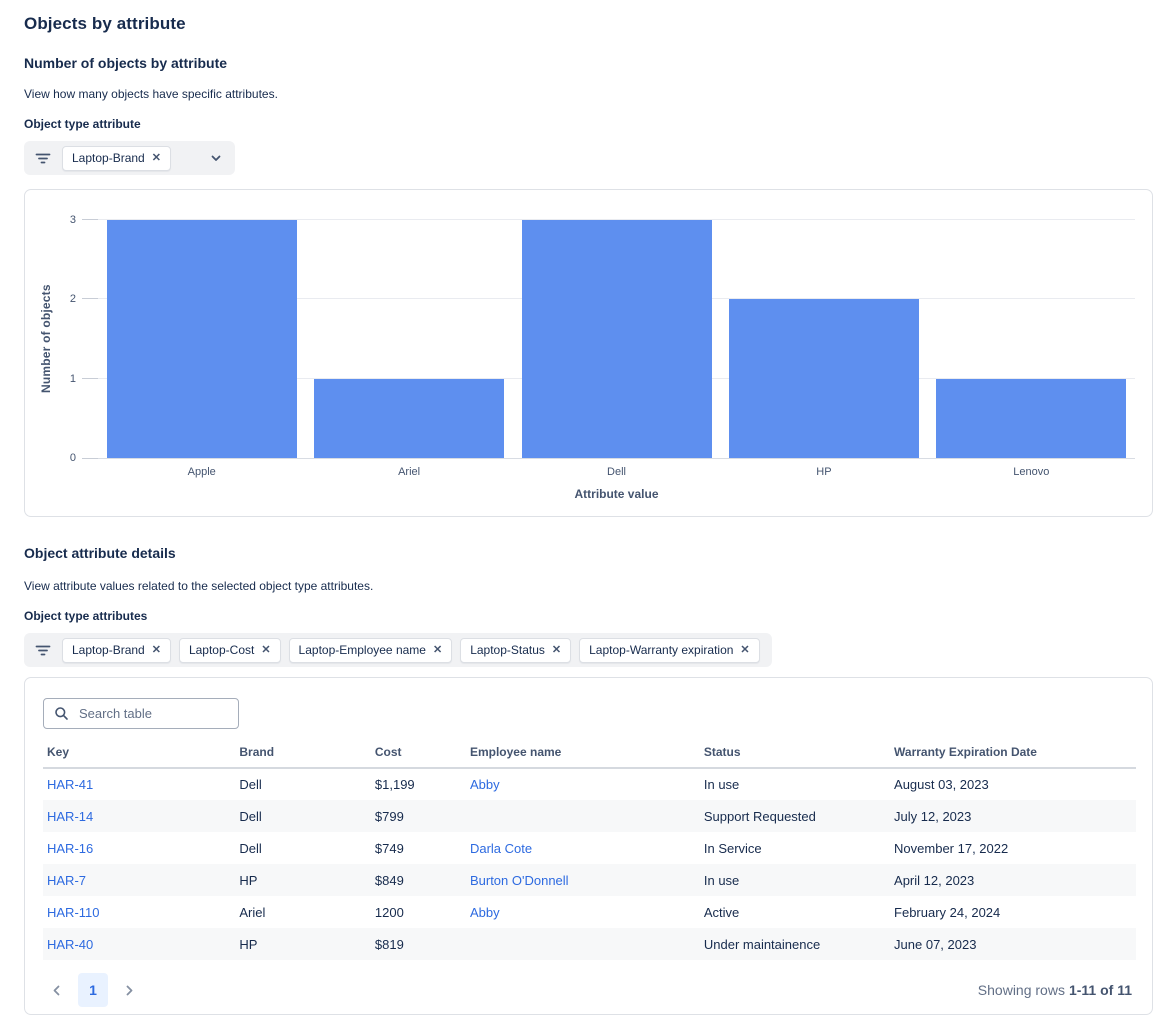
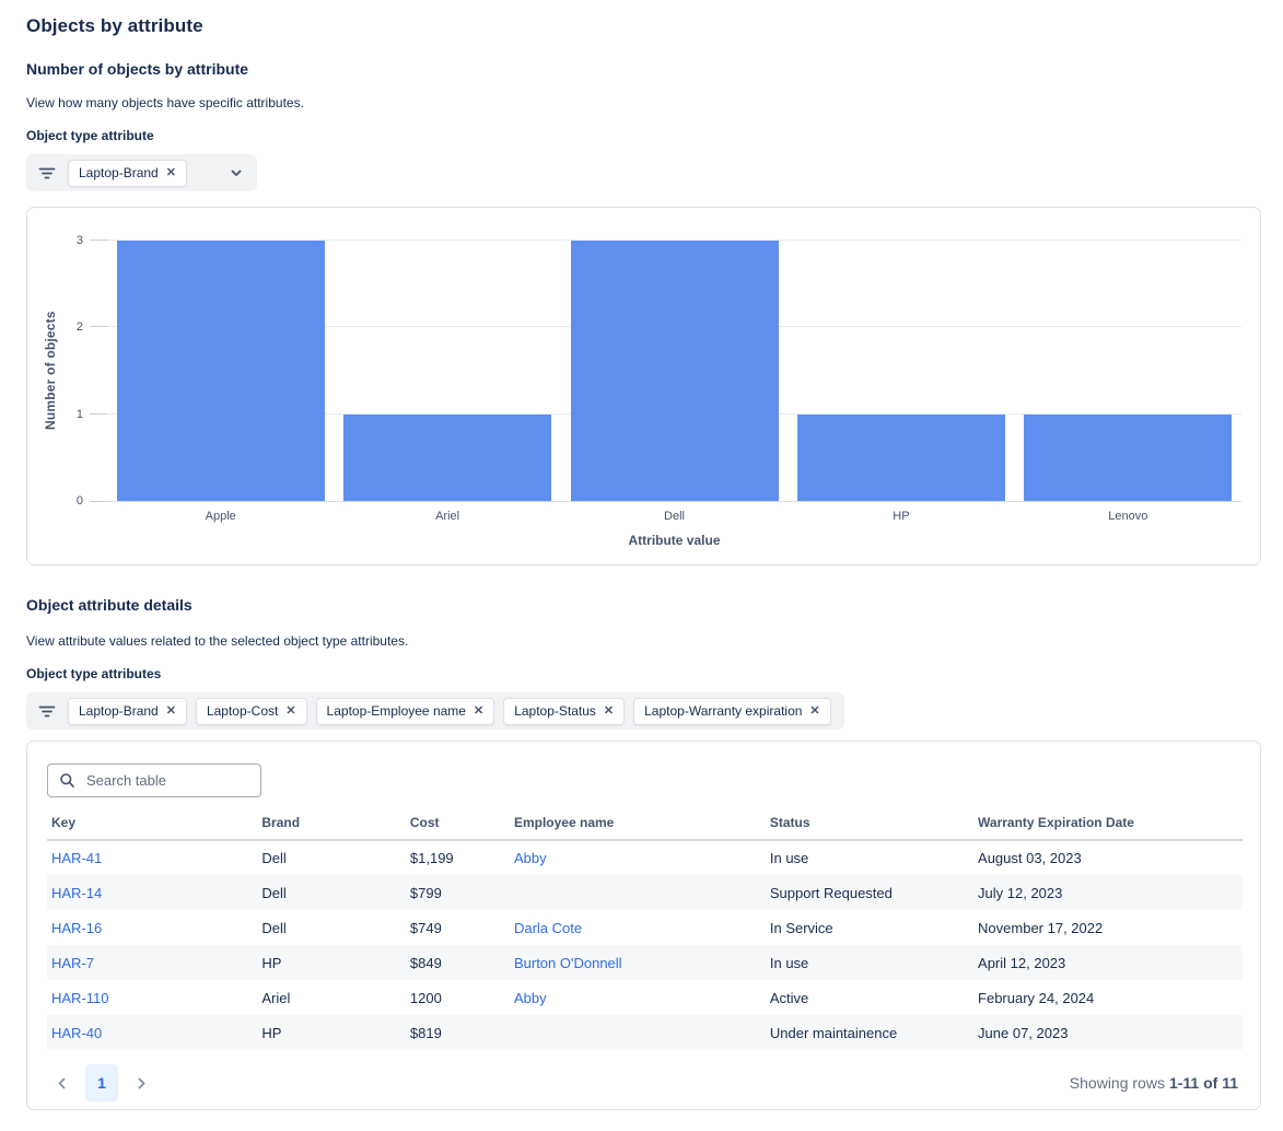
HP: 2 -> 1
